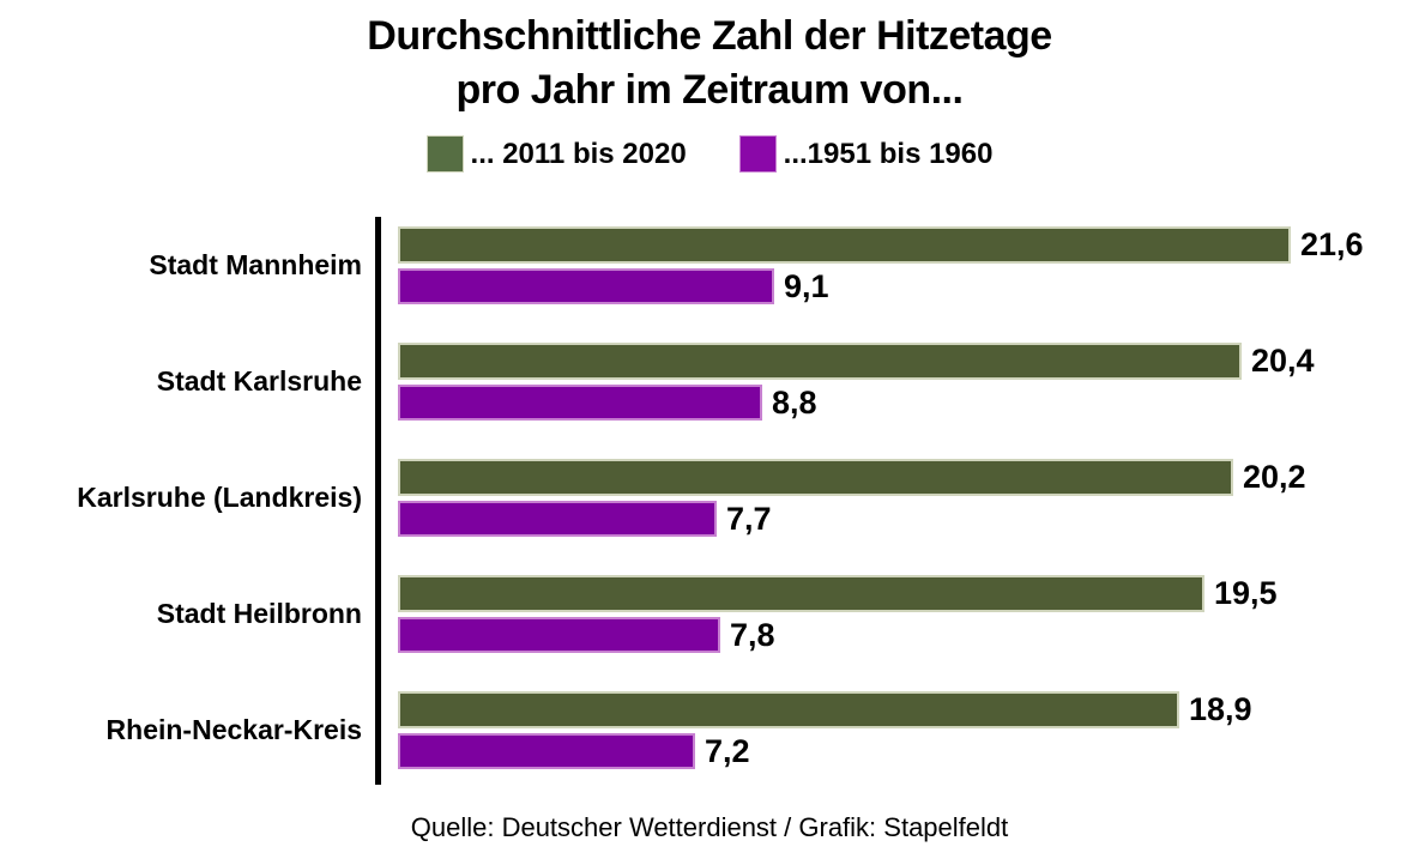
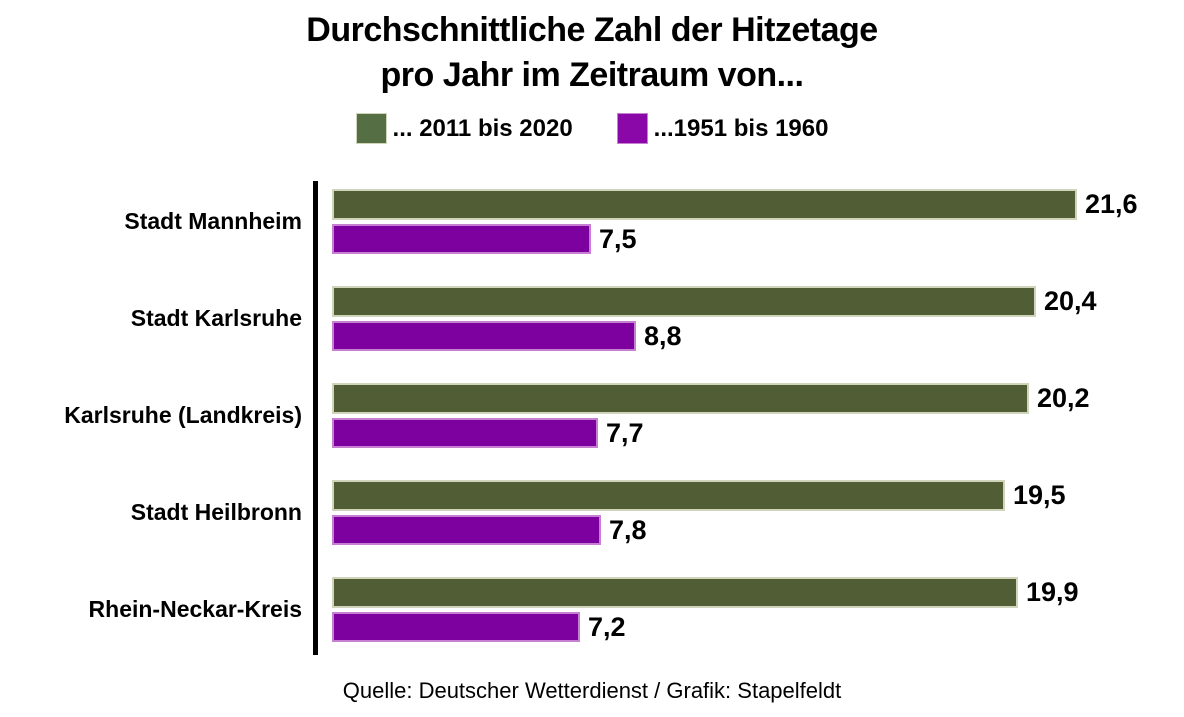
...1951 bis 1960/Stadt Mannheim: 9,1 -> 7,5
... 2011 bis 2020/Rhein-Neckar-Kreis: 18,9 -> 19,9
